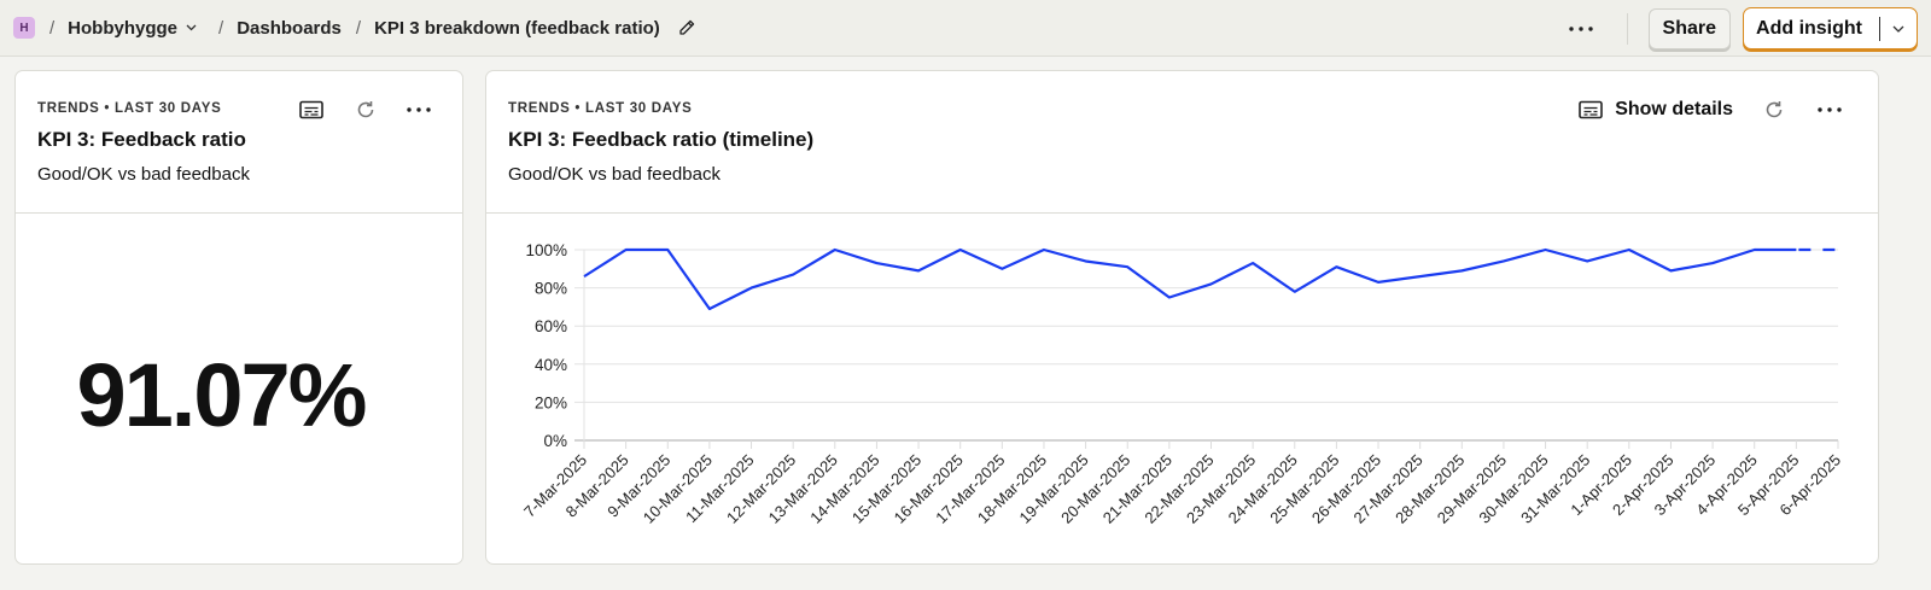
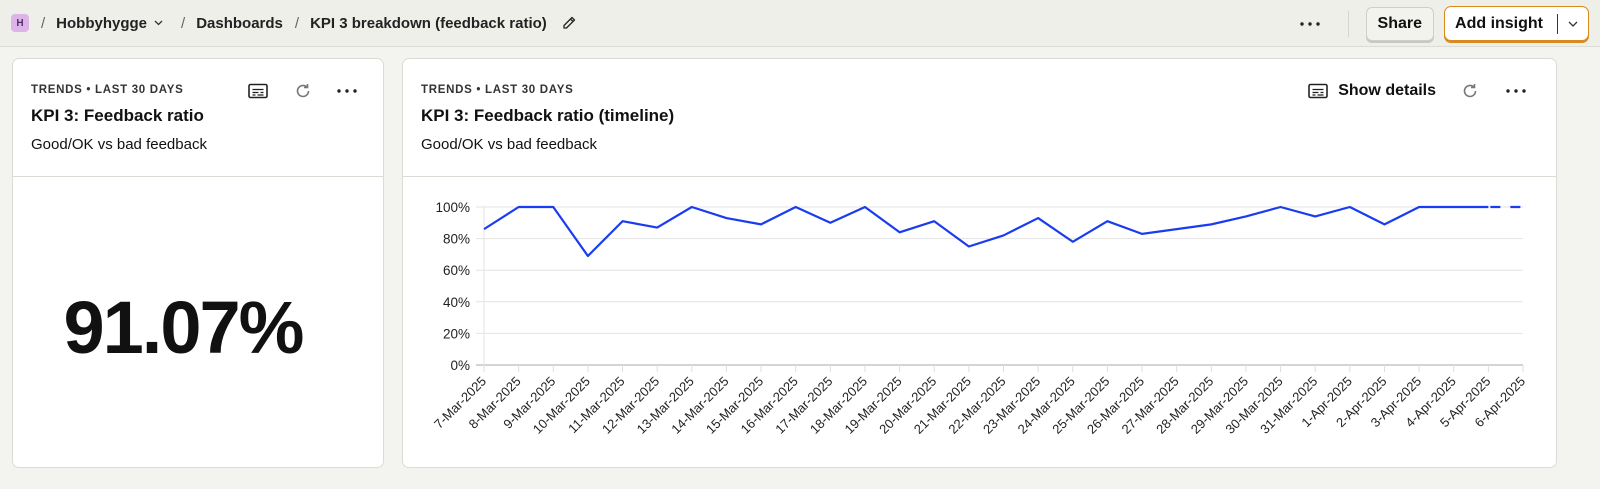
11-Mar-2025: 80% -> 91%
19-Mar-2025: 94% -> 84%
3-Apr-2025: 93% -> 100%
